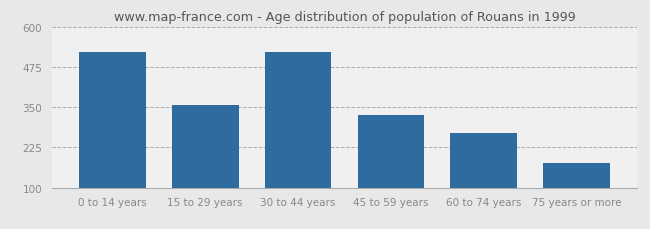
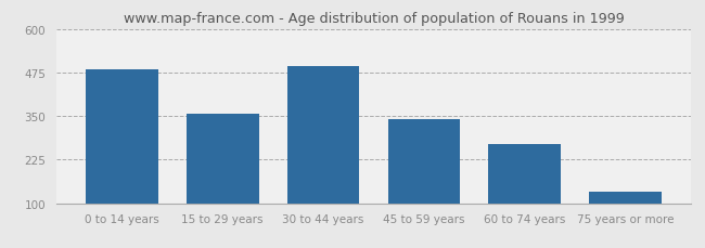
0 to 14 years: 520 -> 483
30 to 44 years: 520 -> 493
45 to 59 years: 325 -> 342
75 years or more: 175 -> 133
